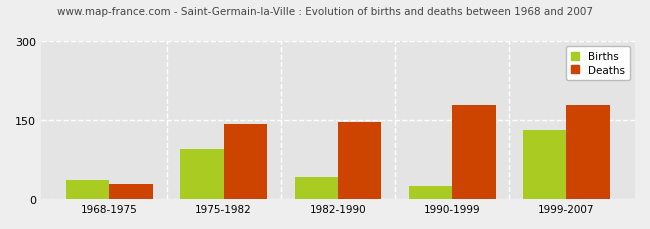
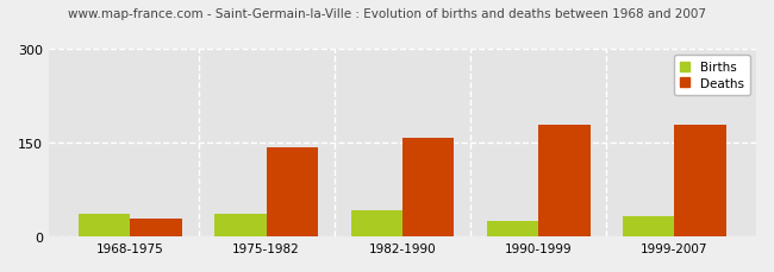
Births/1975-1982: 96 -> 37
Deaths/1982-1990: 146 -> 158
Births/1999-2007: 132 -> 33
